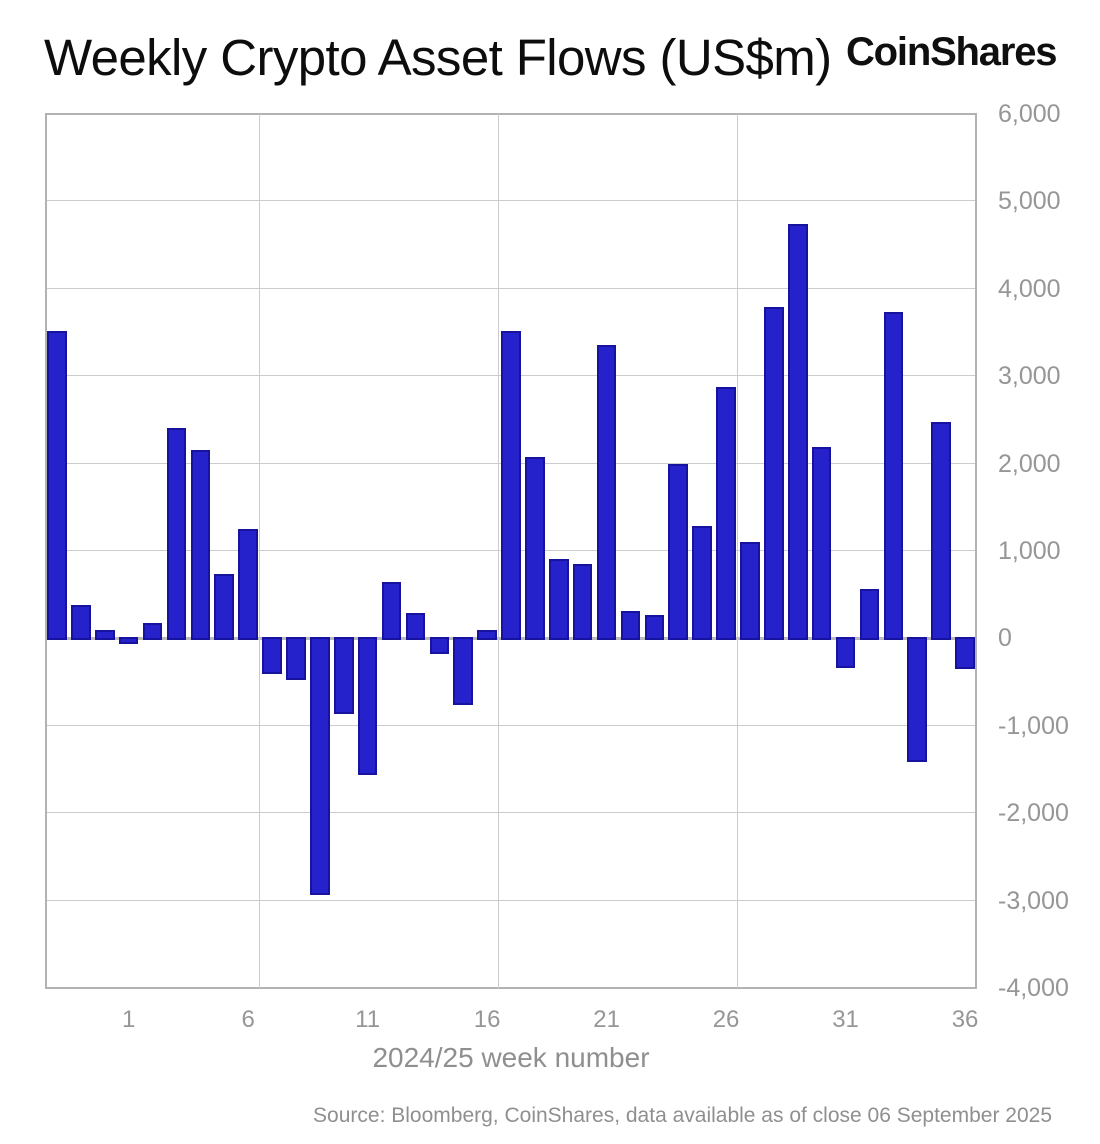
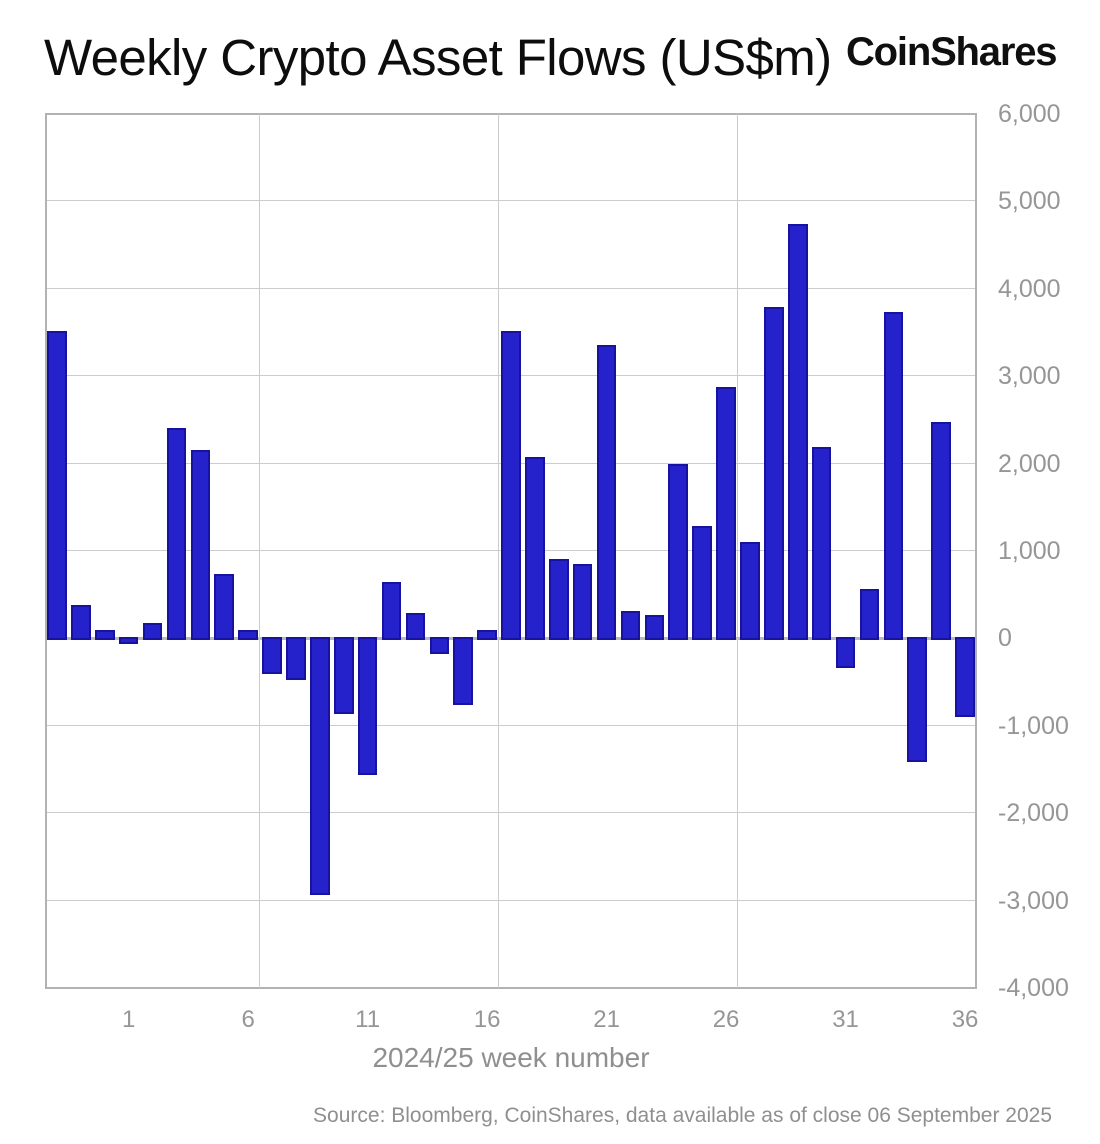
6: 1200 -> 100
36: -400 -> -900
